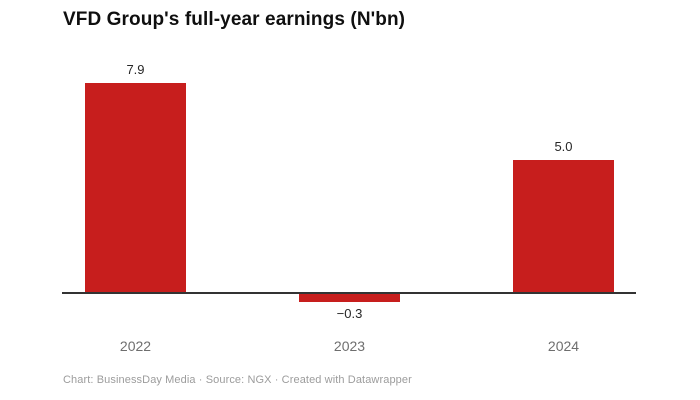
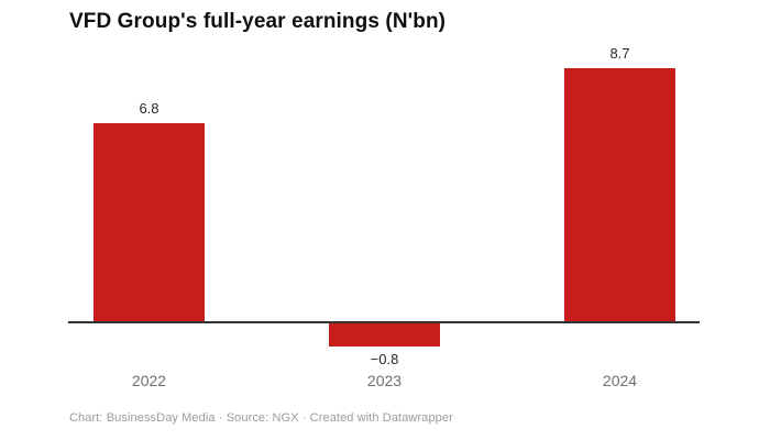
2022: 7.9 -> 6.8
2023: −0.3 -> −0.8
2024: 5.0 -> 8.7
